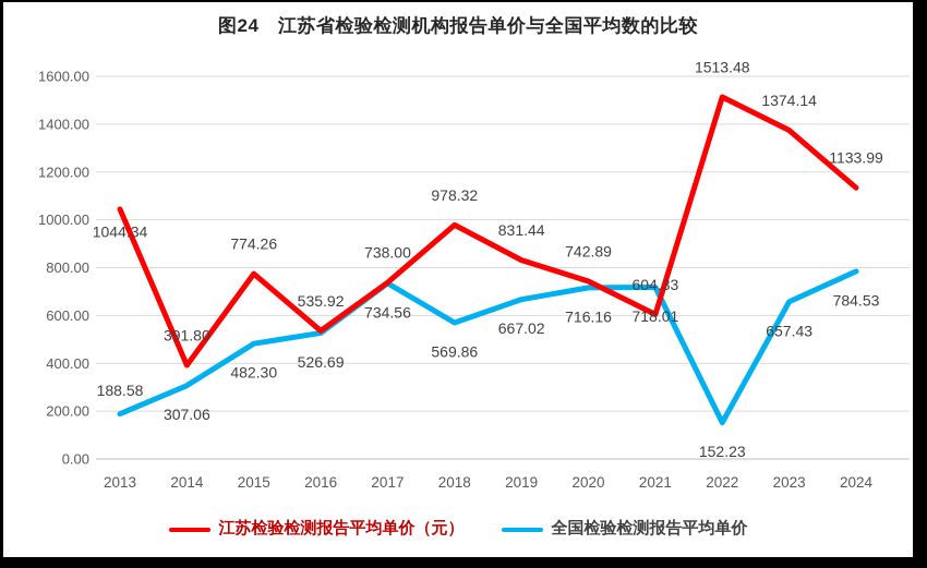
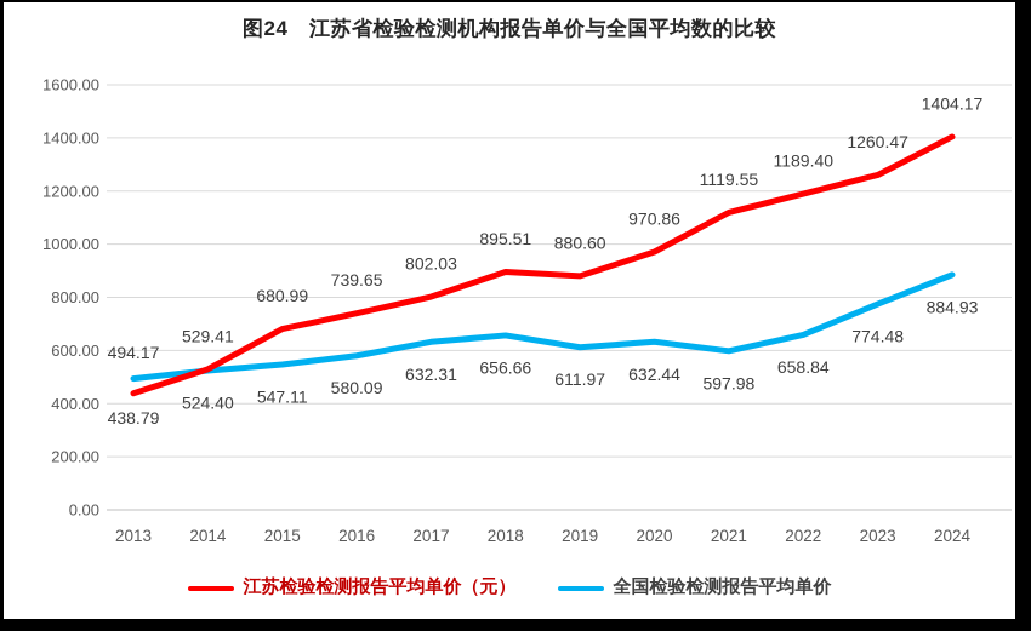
全国检验检测报告平均单价/2013: 188.58 -> 494.17
江苏检验检测报告平均单价（元）/2013: 1044.34 -> 438.79
全国检验检测报告平均单价/2014: 307.06 -> 524.40
江苏检验检测报告平均单价（元）/2014: 391.80 -> 529.41
全国检验检测报告平均单价/2015: 482.30 -> 547.11
江苏检验检测报告平均单价（元）/2015: 774.26 -> 680.99
全国检验检测报告平均单价/2016: 526.69 -> 580.09
江苏检验检测报告平均单价（元）/2016: 535.92 -> 739.65
全国检验检测报告平均单价/2017: 734.56 -> 632.31
江苏检验检测报告平均单价（元）/2017: 738.00 -> 802.03
全国检验检测报告平均单价/2018: 569.86 -> 656.66
江苏检验检测报告平均单价（元）/2018: 978.32 -> 895.51
全国检验检测报告平均单价/2019: 667.02 -> 611.97
江苏检验检测报告平均单价（元）/2019: 831.44 -> 880.60
全国检验检测报告平均单价/2020: 716.16 -> 632.44
江苏检验检测报告平均单价（元）/2020: 742.89 -> 970.86
全国检验检测报告平均单价/2021: 718.01 -> 597.98
江苏检验检测报告平均单价（元）/2021: 604.33 -> 1119.55
全国检验检测报告平均单价/2022: 152.23 -> 658.84
江苏检验检测报告平均单价（元）/2022: 1513.48 -> 1189.40
全国检验检测报告平均单价/2023: 657.43 -> 774.48
江苏检验检测报告平均单价（元）/2023: 1374.14 -> 1260.47
全国检验检测报告平均单价/2024: 784.53 -> 884.93
江苏检验检测报告平均单价（元）/2024: 1133.99 -> 1404.17
